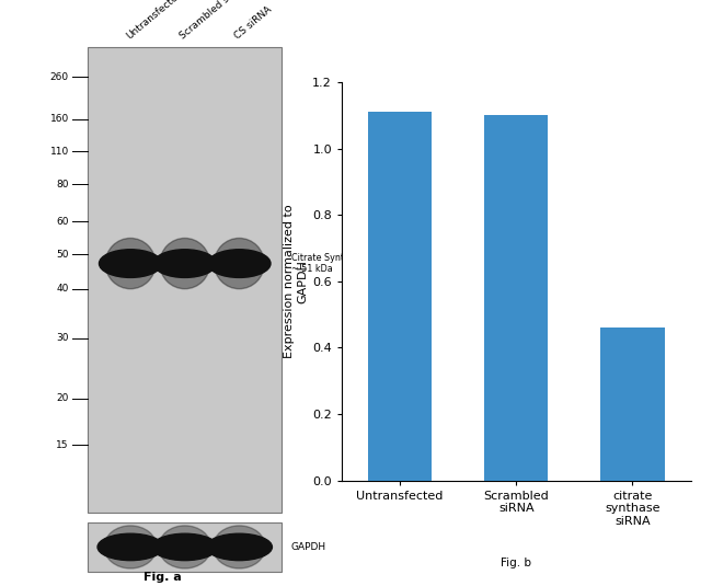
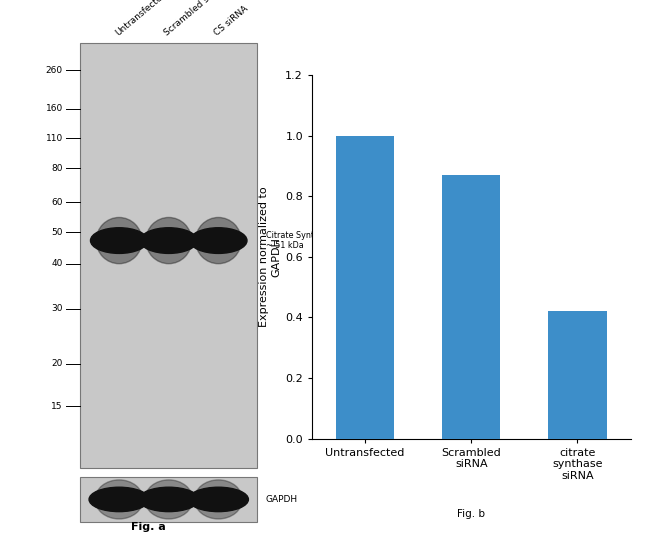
Untransfected: 1.11 -> 1.00
Scrambled siRNA: 1.10 -> 0.87
citrate synthase siRNA: 0.46 -> 0.42
